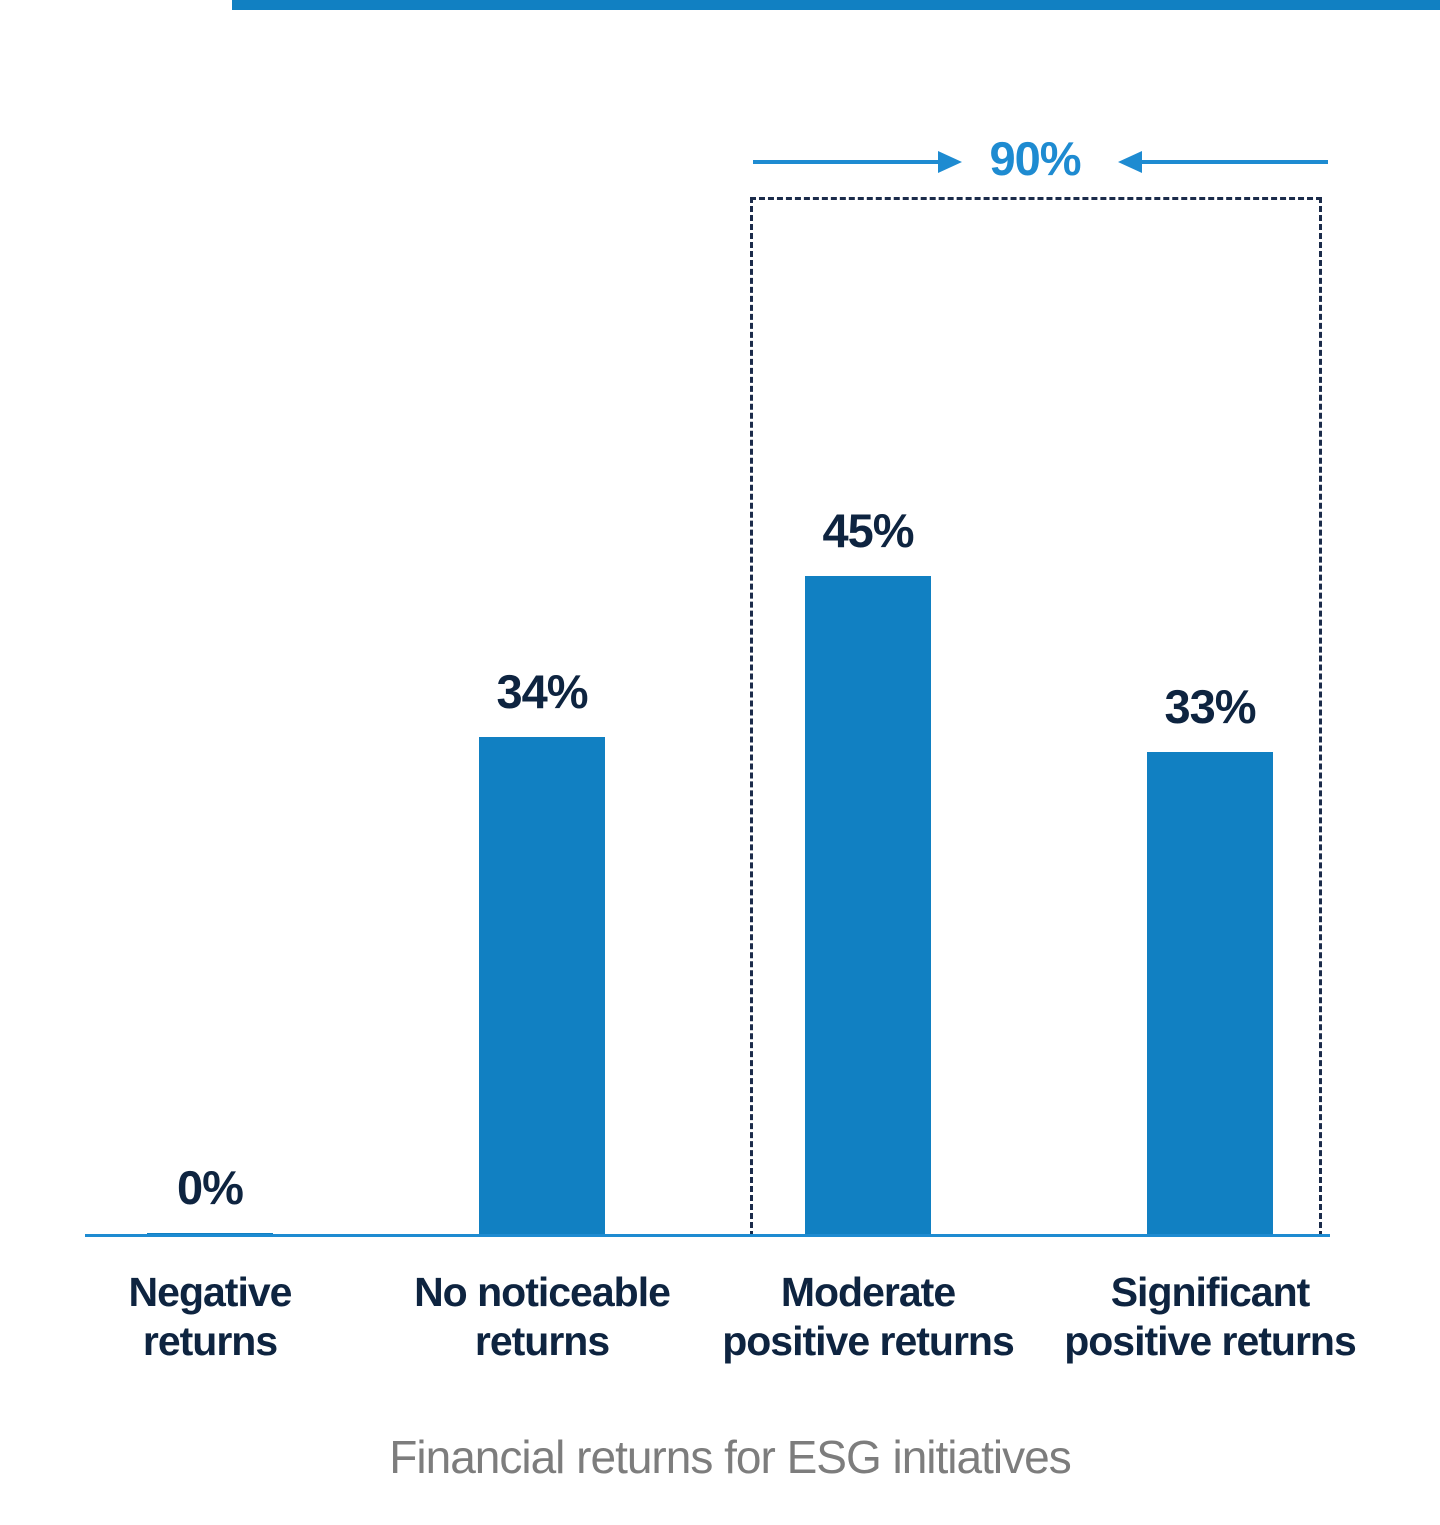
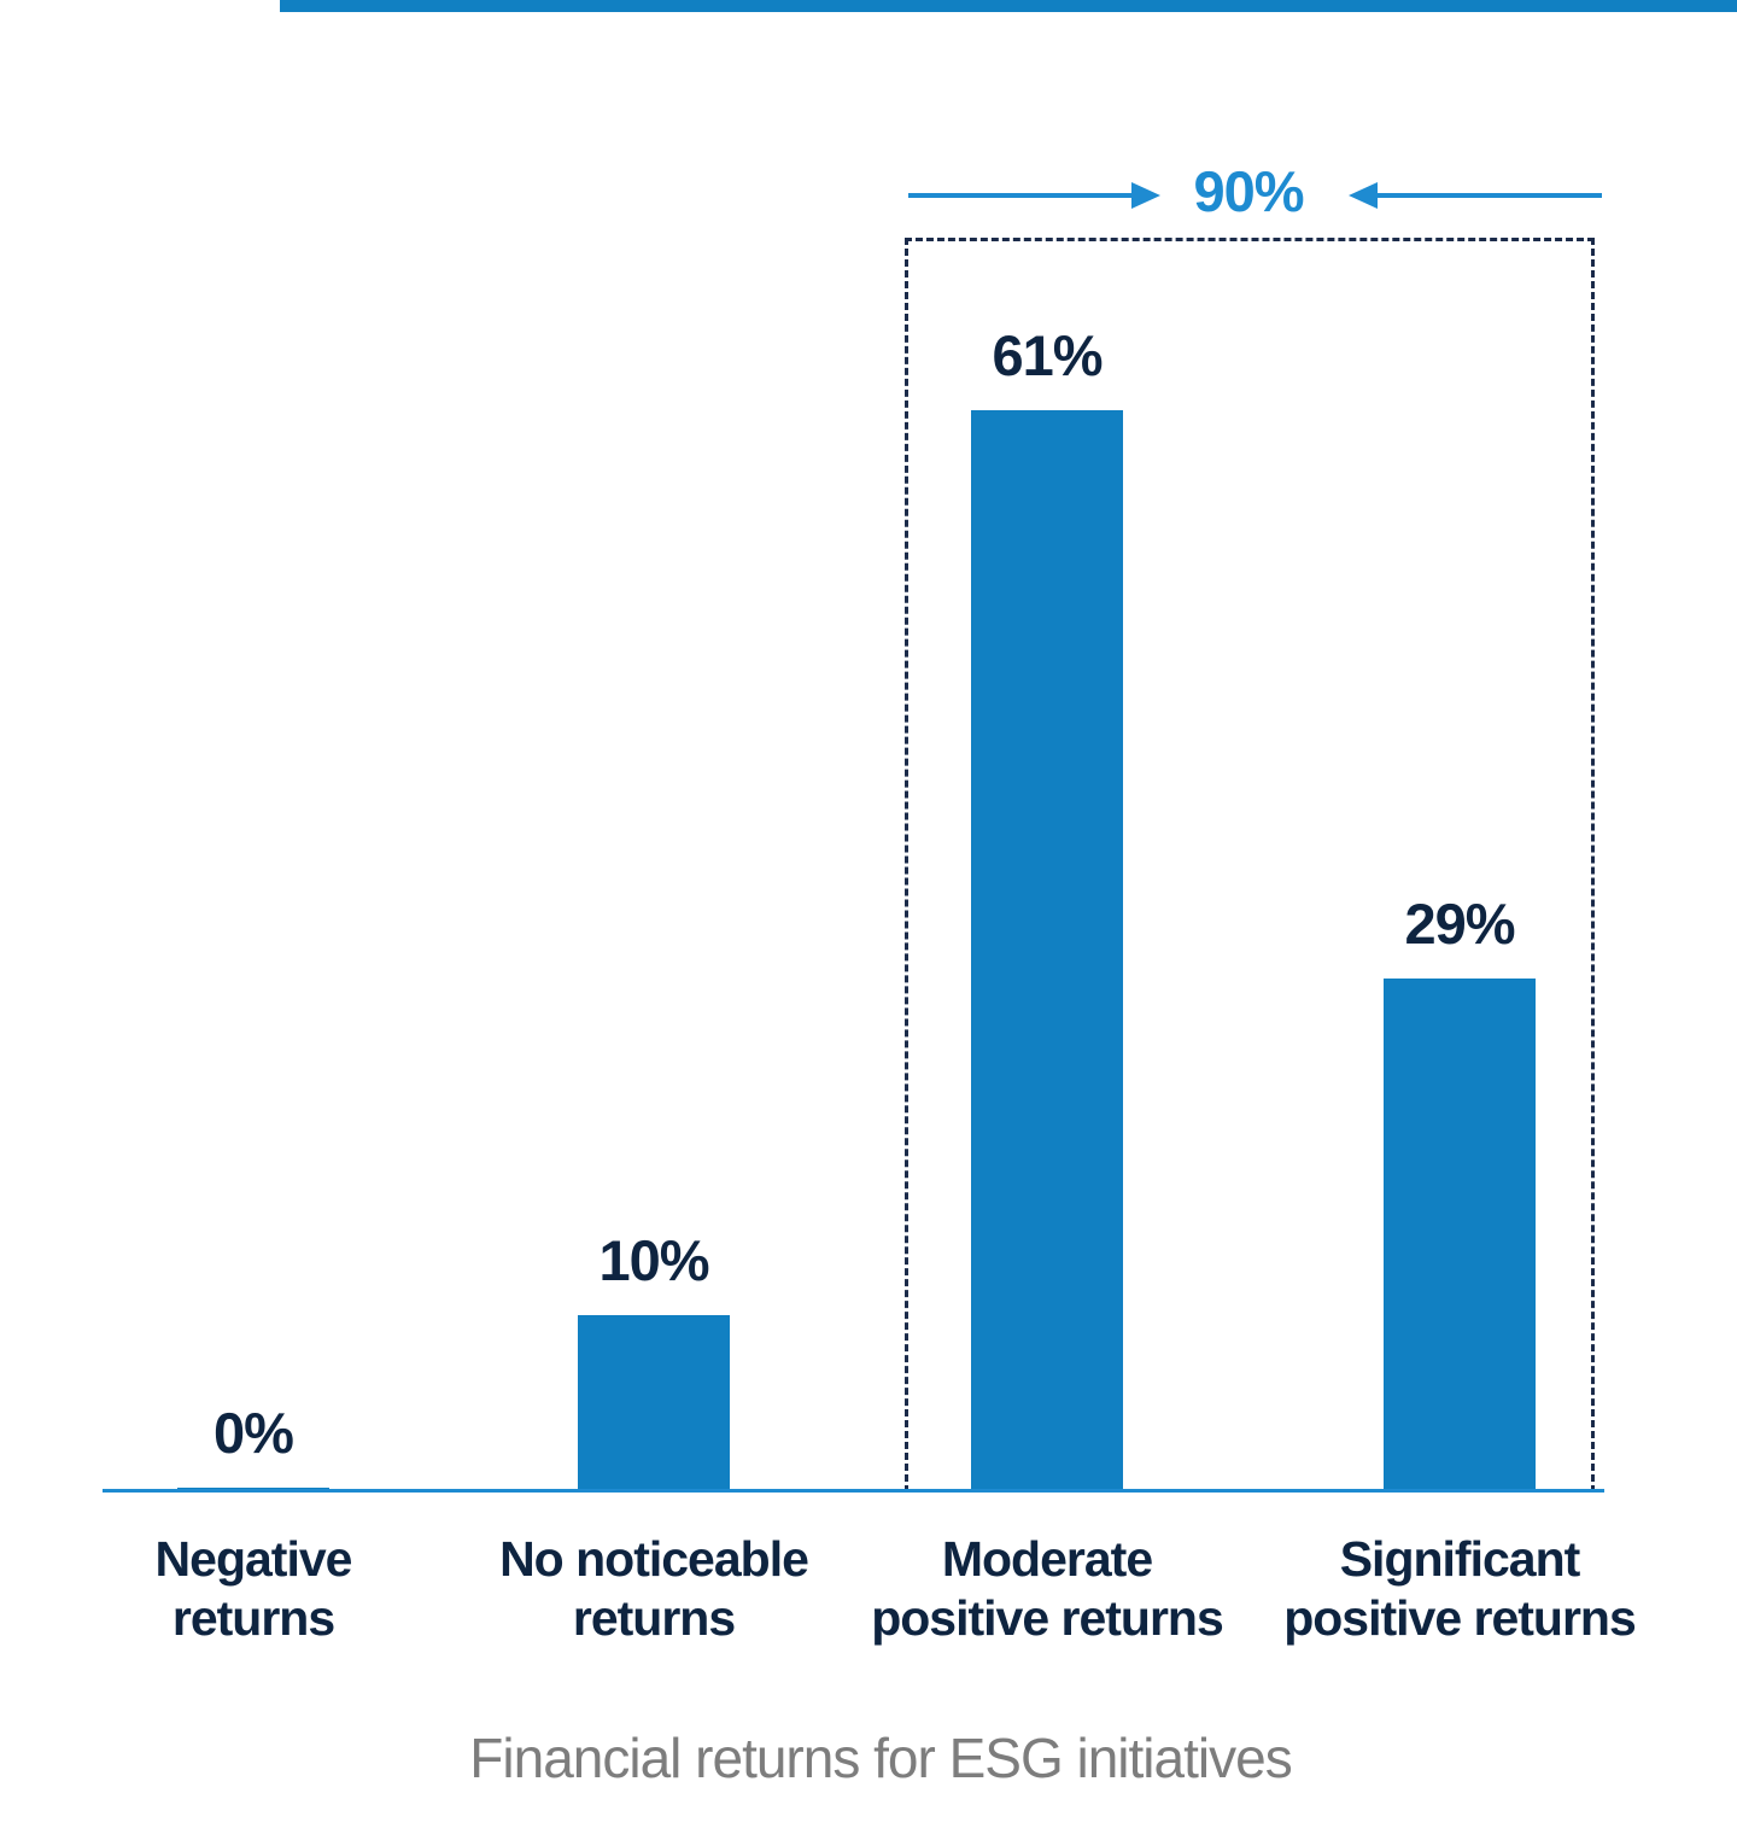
No noticeable returns: 34% -> 10%
Moderate positive returns: 45% -> 61%
Significant positive returns: 33% -> 29%
